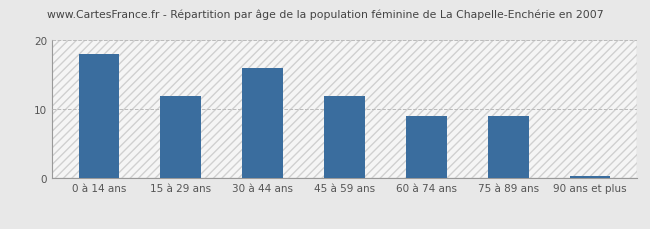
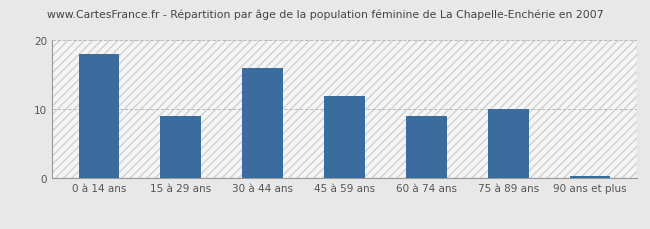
15 à 29 ans: 12.0 -> 9.0
75 à 89 ans: 9.0 -> 10.0
